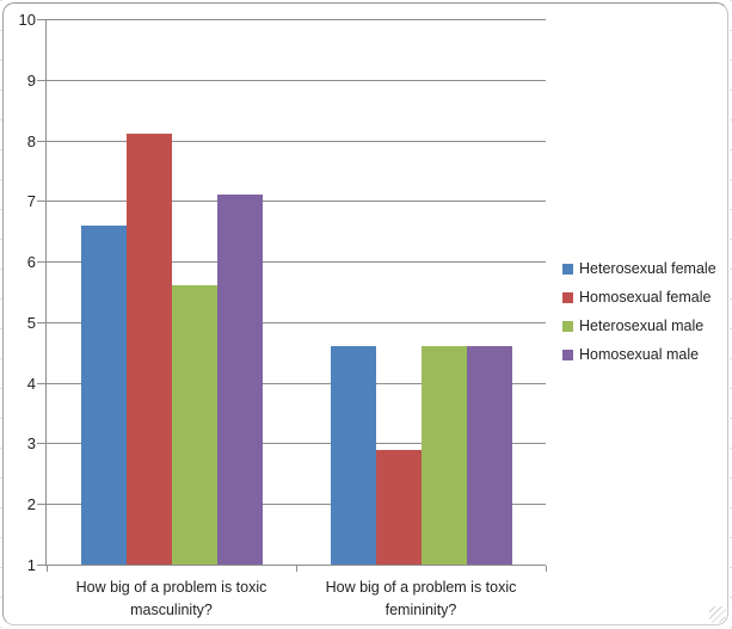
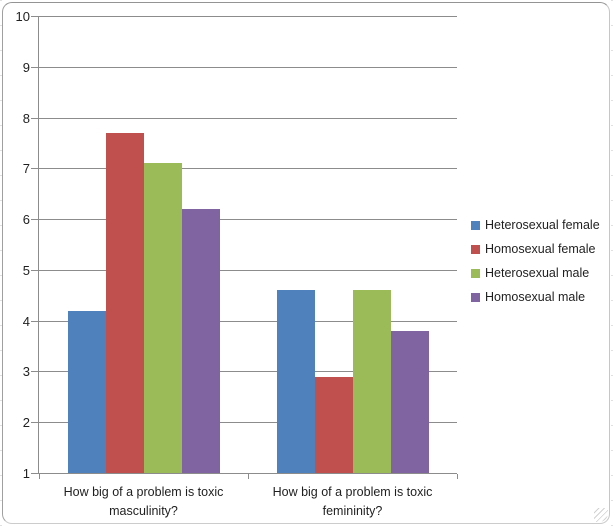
Heterosexual female/How big of a problem is toxic masculinity?: 6.6 -> 4.2
Homosexual female/How big of a problem is toxic masculinity?: 8.1 -> 7.7
Heterosexual male/How big of a problem is toxic masculinity?: 5.6 -> 7.1
Homosexual male/How big of a problem is toxic masculinity?: 7.1 -> 6.2
Homosexual male/How big of a problem is toxic femininity?: 4.6 -> 3.8
